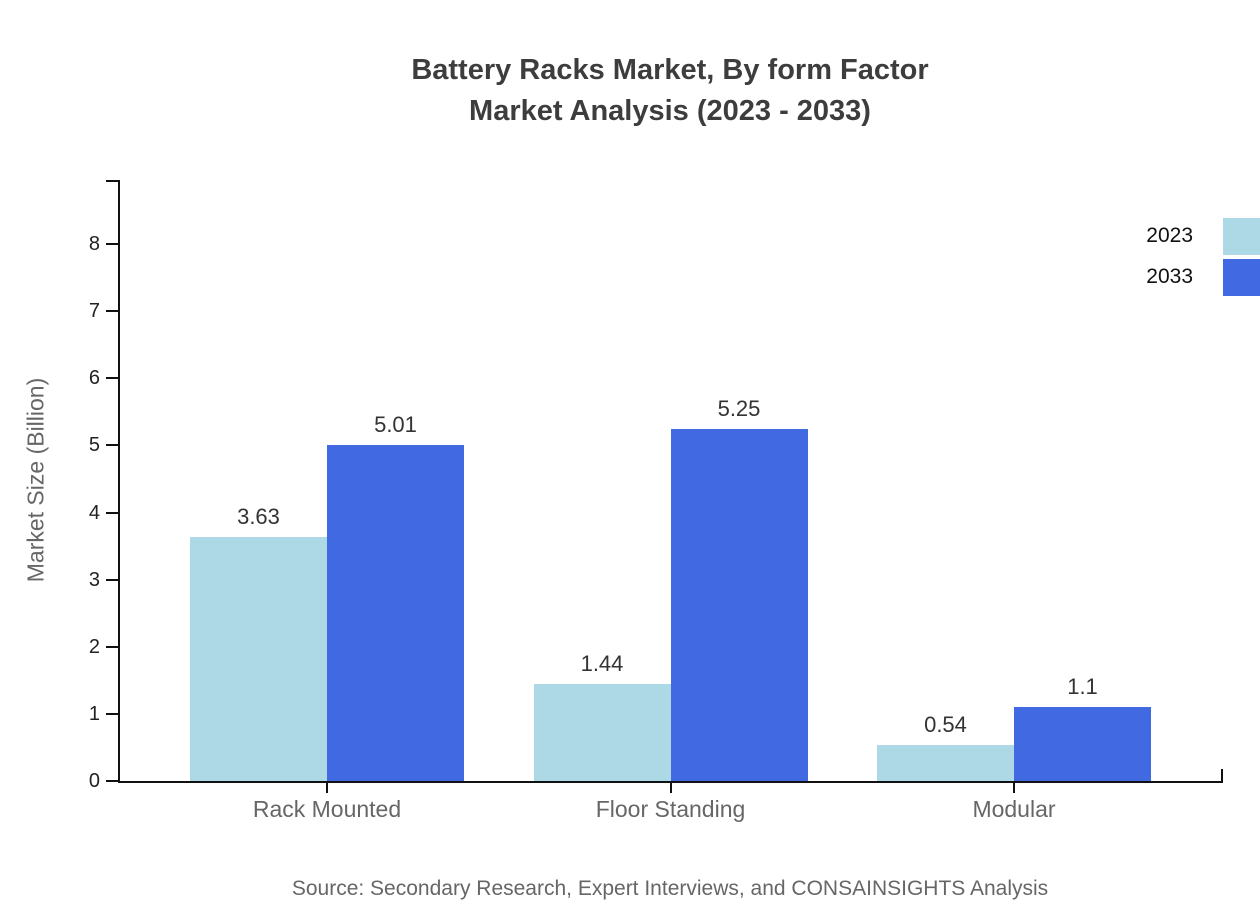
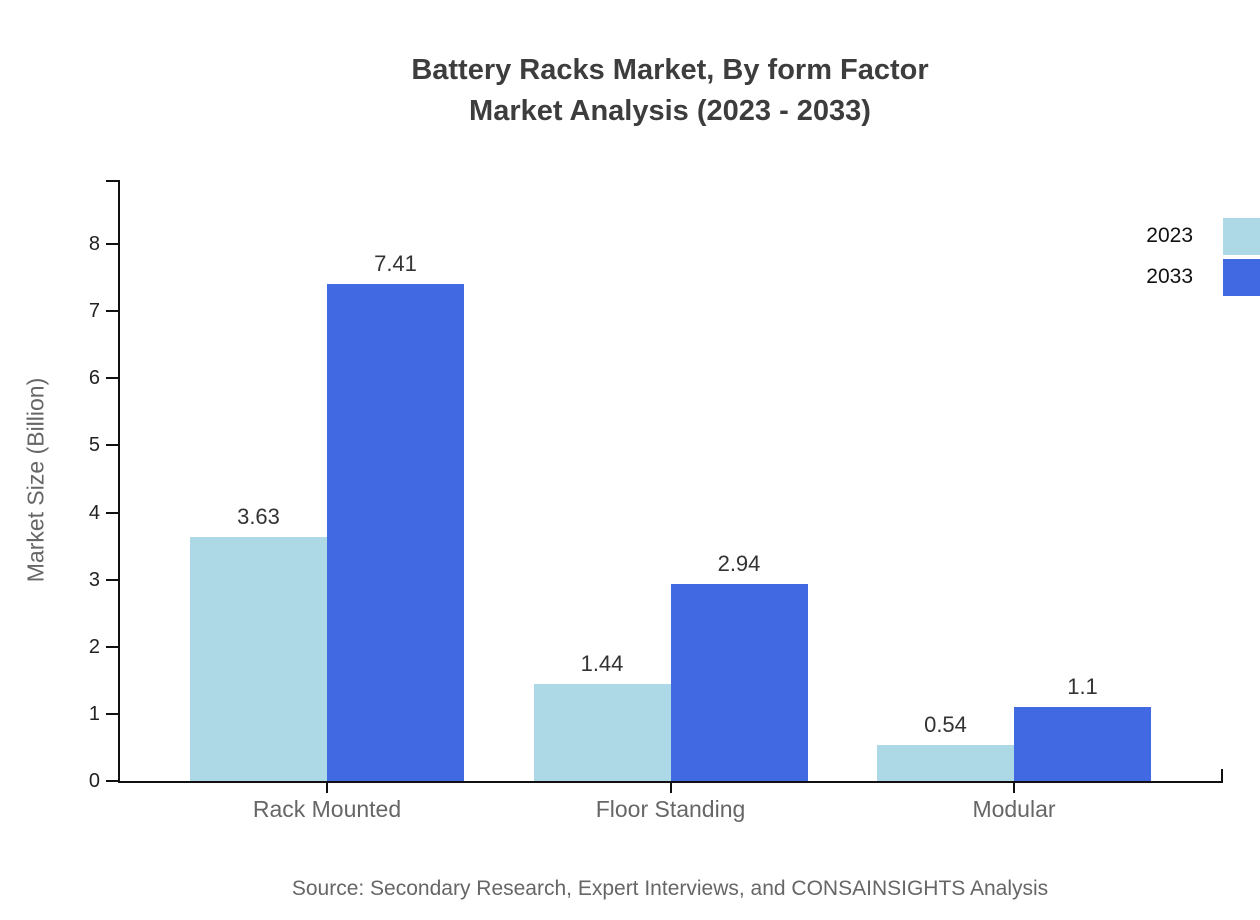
2033/Rack Mounted: 5.01 -> 7.41
2033/Floor Standing: 5.25 -> 2.94
